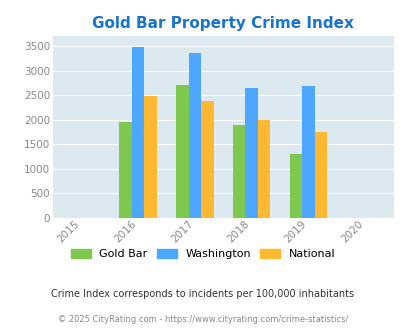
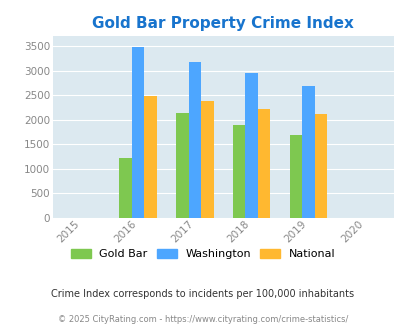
Gold Bar/2016: 1950 -> 1220
Gold Bar/2017: 2700 -> 2130
Washington/2017: 3350 -> 3170
Washington/2018: 2650 -> 2960
National/2018: 2000 -> 2220
Gold Bar/2019: 1300 -> 1680
National/2019: 1750 -> 2120
